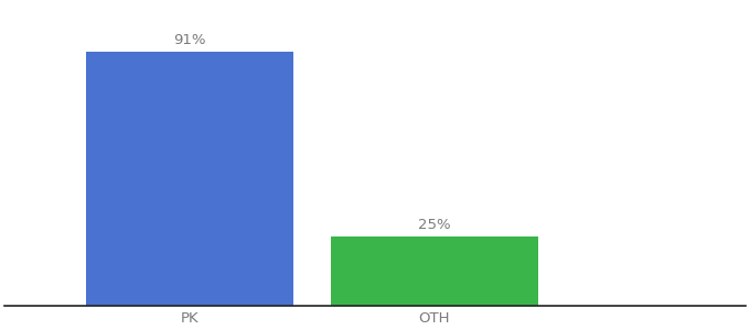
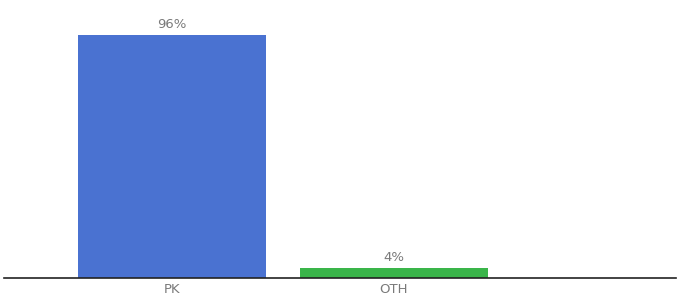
PK: 91% -> 96%
OTH: 25% -> 4%
